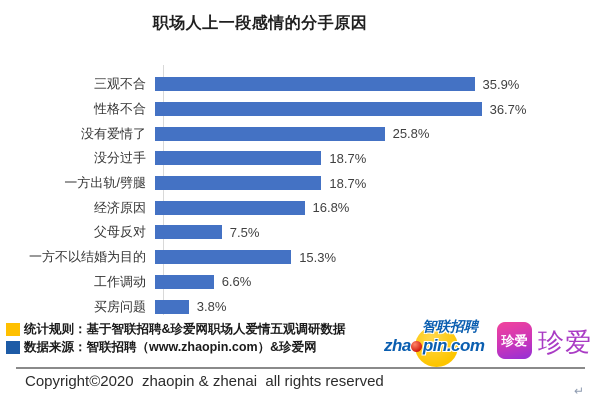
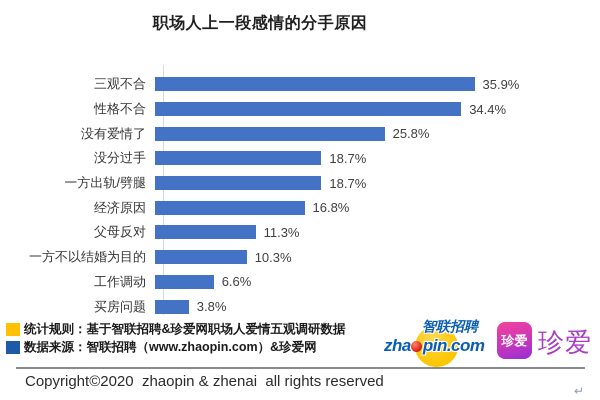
性格不合: 36.7% -> 34.4%
父母反对: 7.5% -> 11.3%
一方不以结婚为目的: 15.3% -> 10.3%
